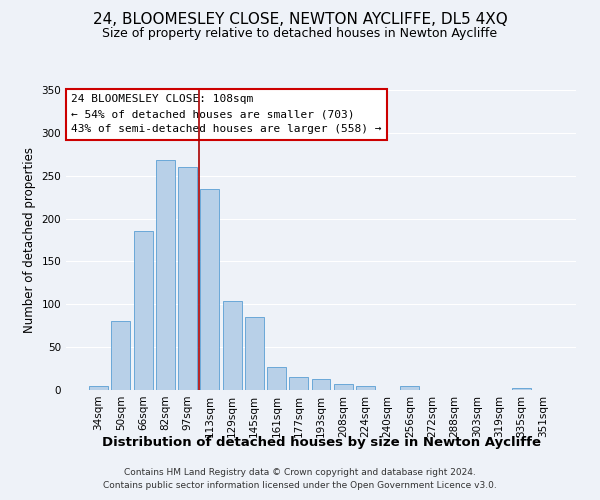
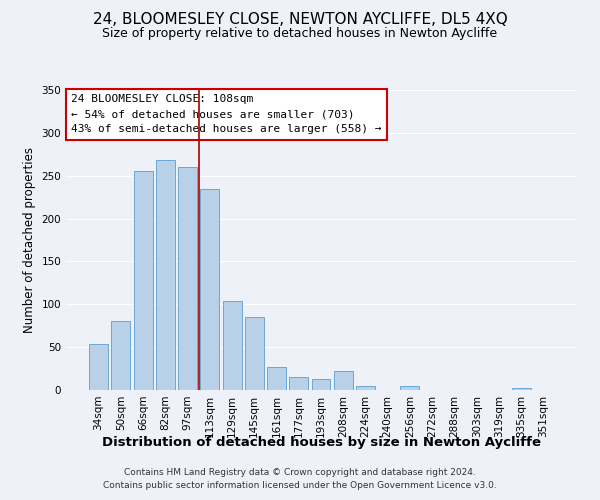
34sqm: 5 -> 54
66sqm: 185 -> 256
208sqm: 7 -> 22
